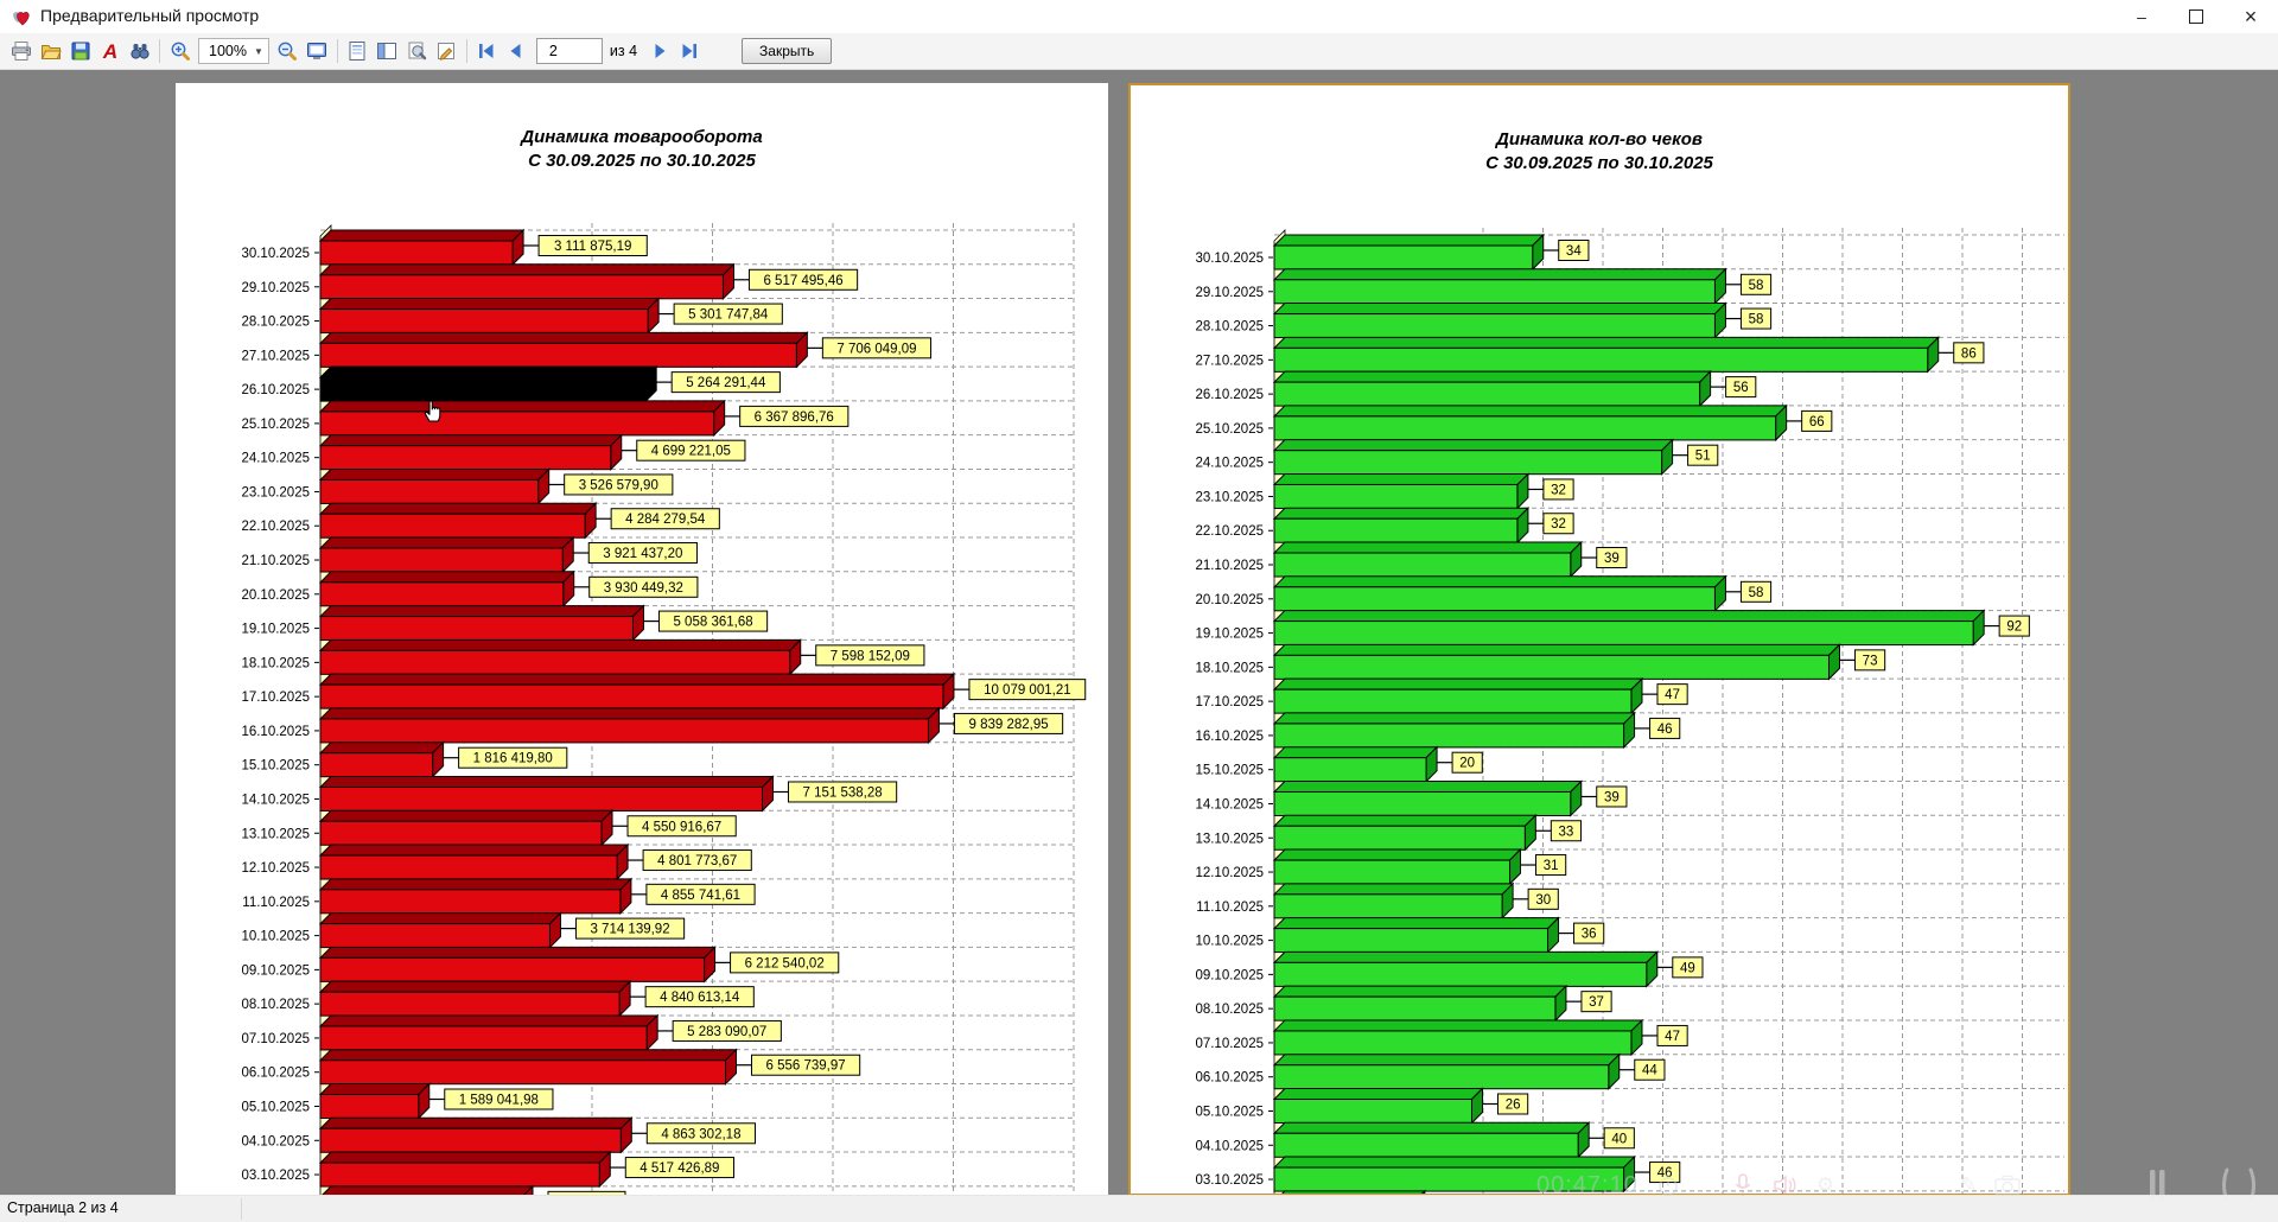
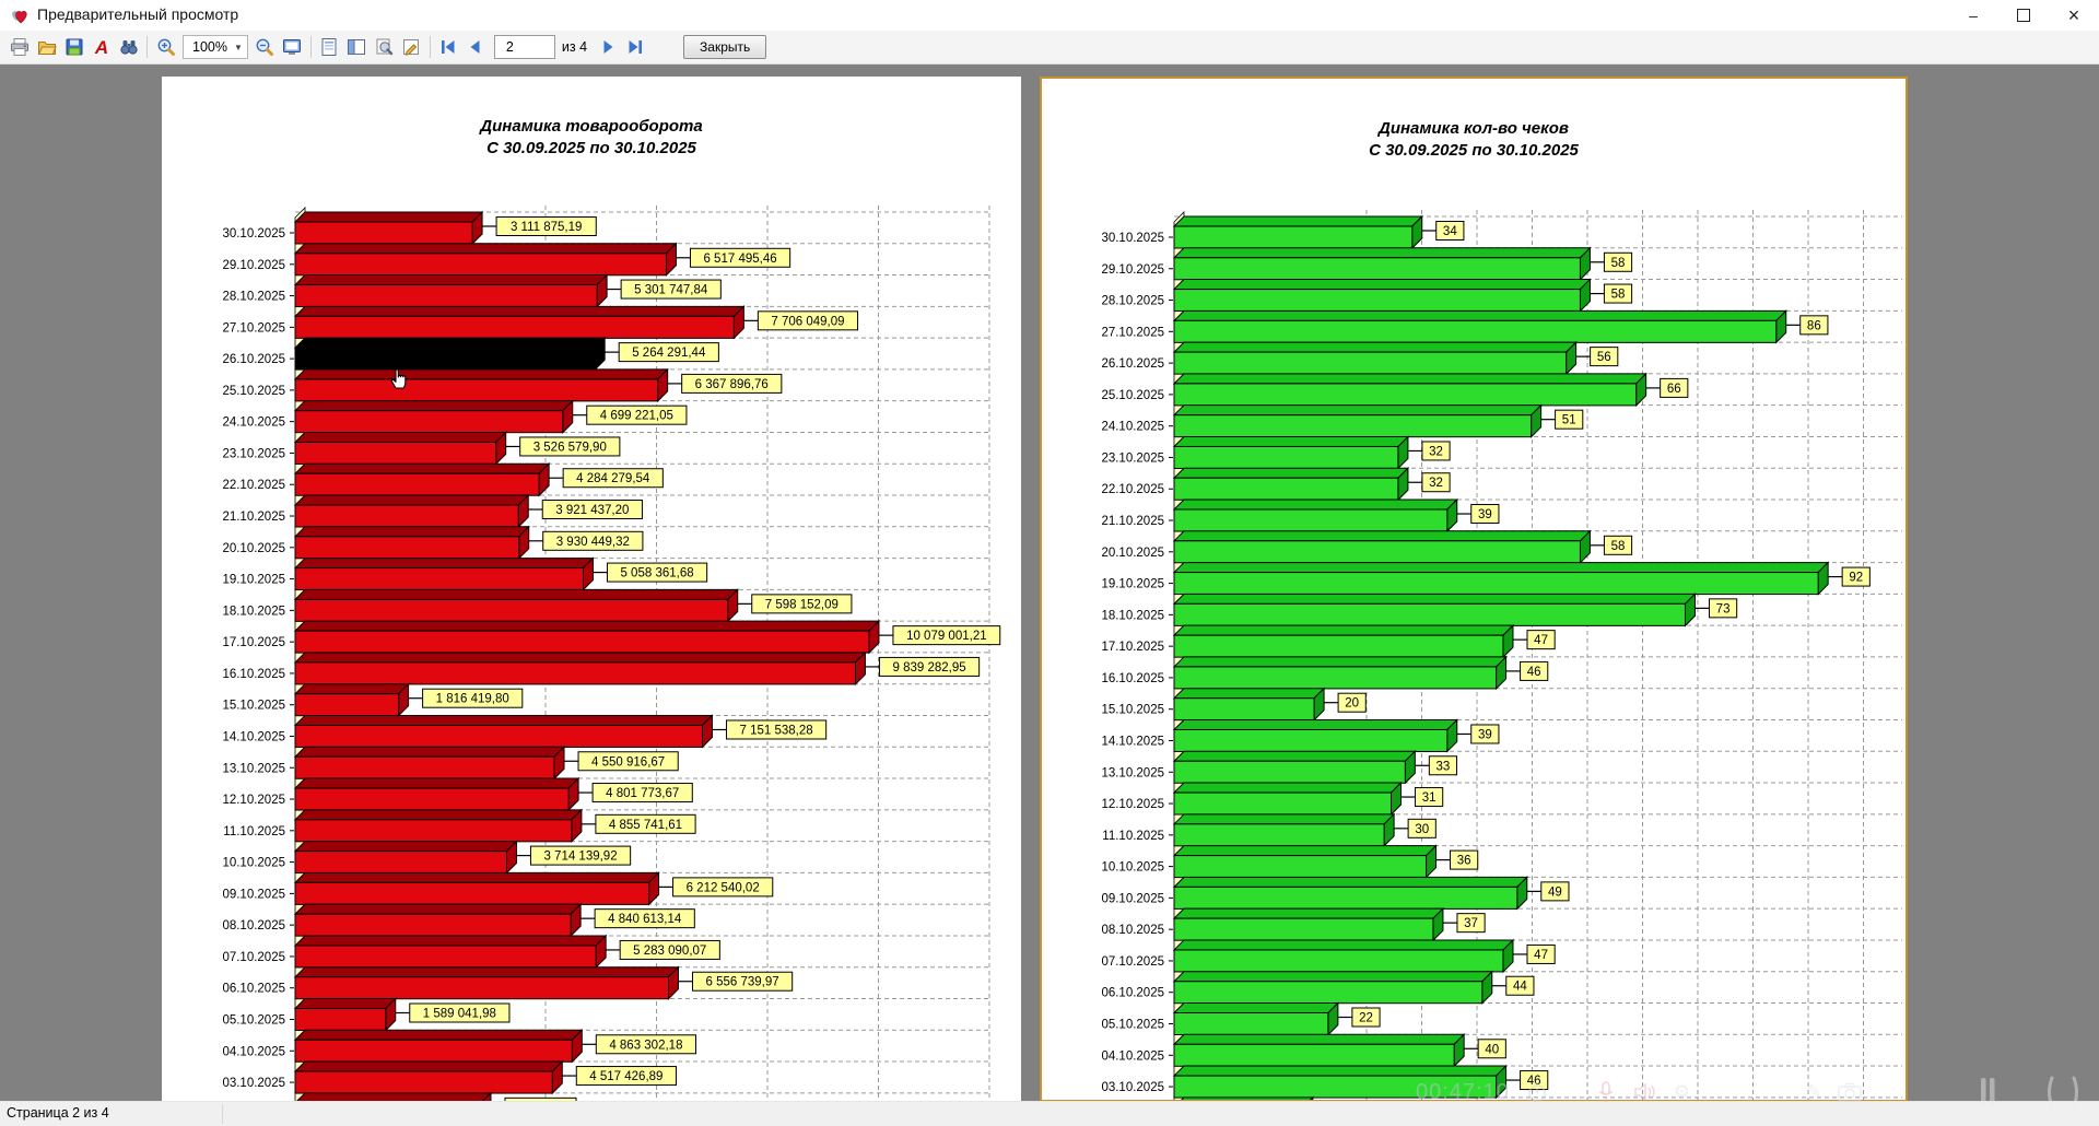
Динамика кол-во чеков/05.10.2025: 26 -> 22
